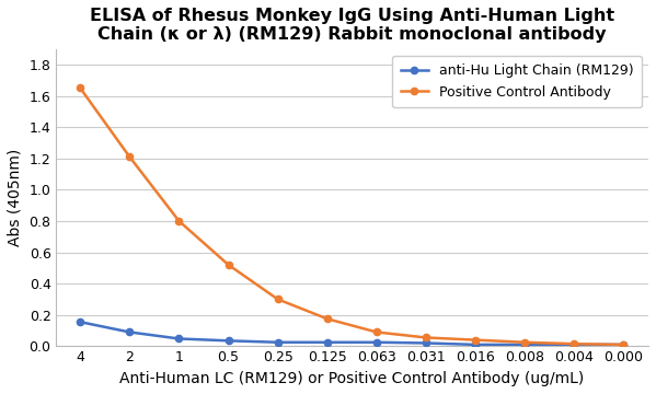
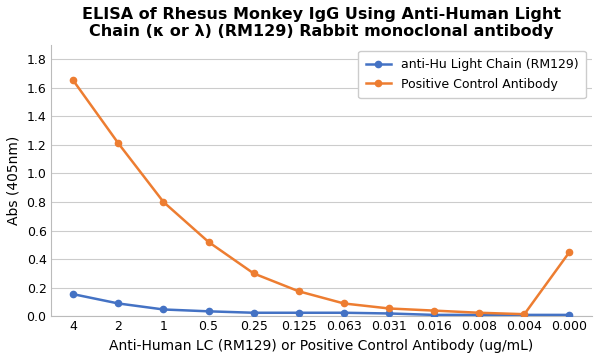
Positive Control Antibody/0.000: 0.01 -> 0.45
